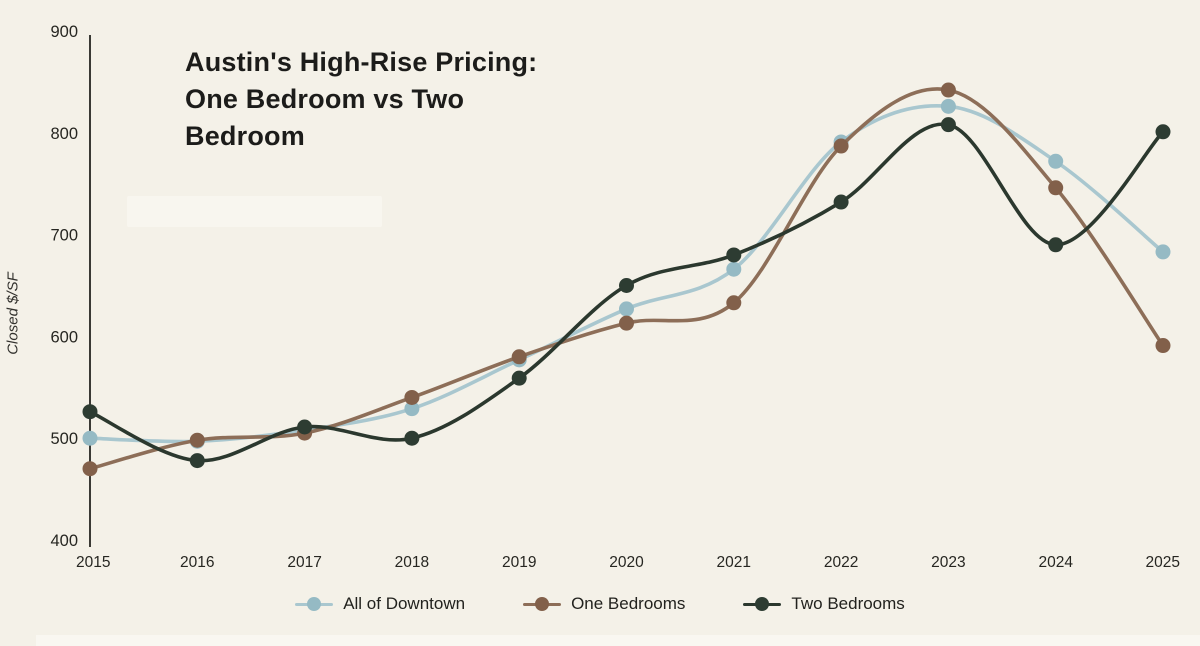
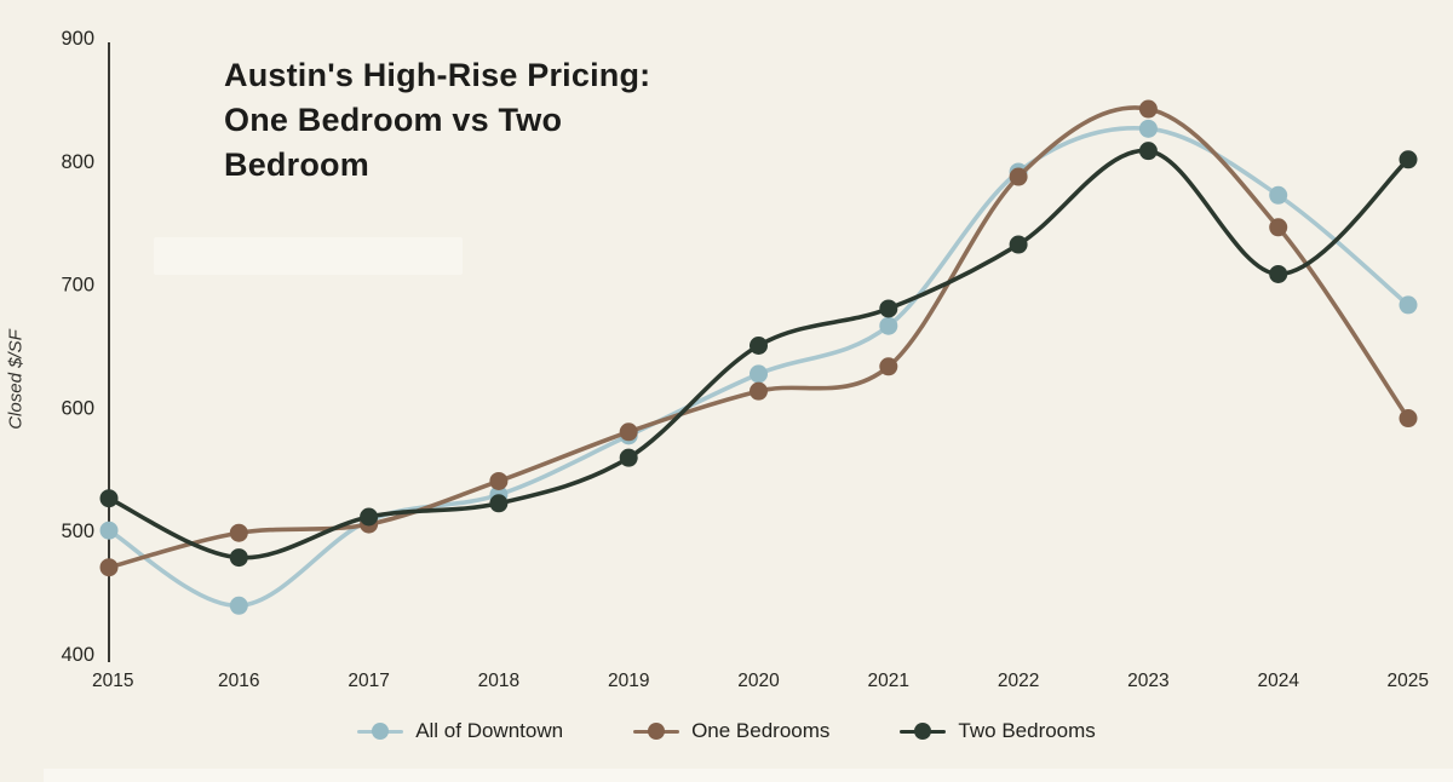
All of Downtown/2016: 497 -> 439
Two Bedrooms/2018: 500 -> 522
Two Bedrooms/2024: 690 -> 708
